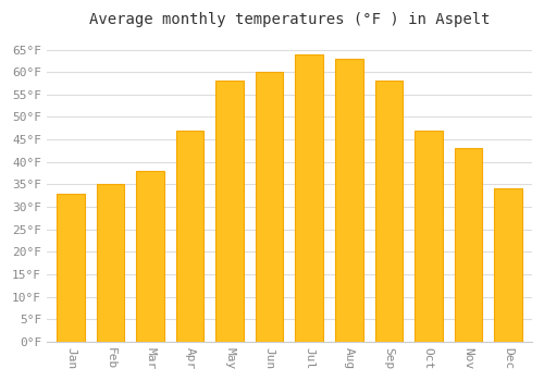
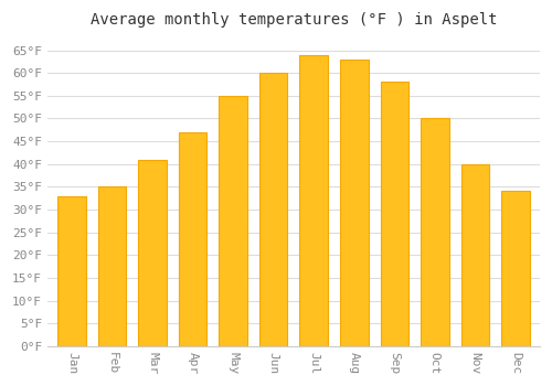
Mar: 38°F -> 41°F
May: 58°F -> 55°F
Oct: 47°F -> 50°F
Nov: 43°F -> 40°F
